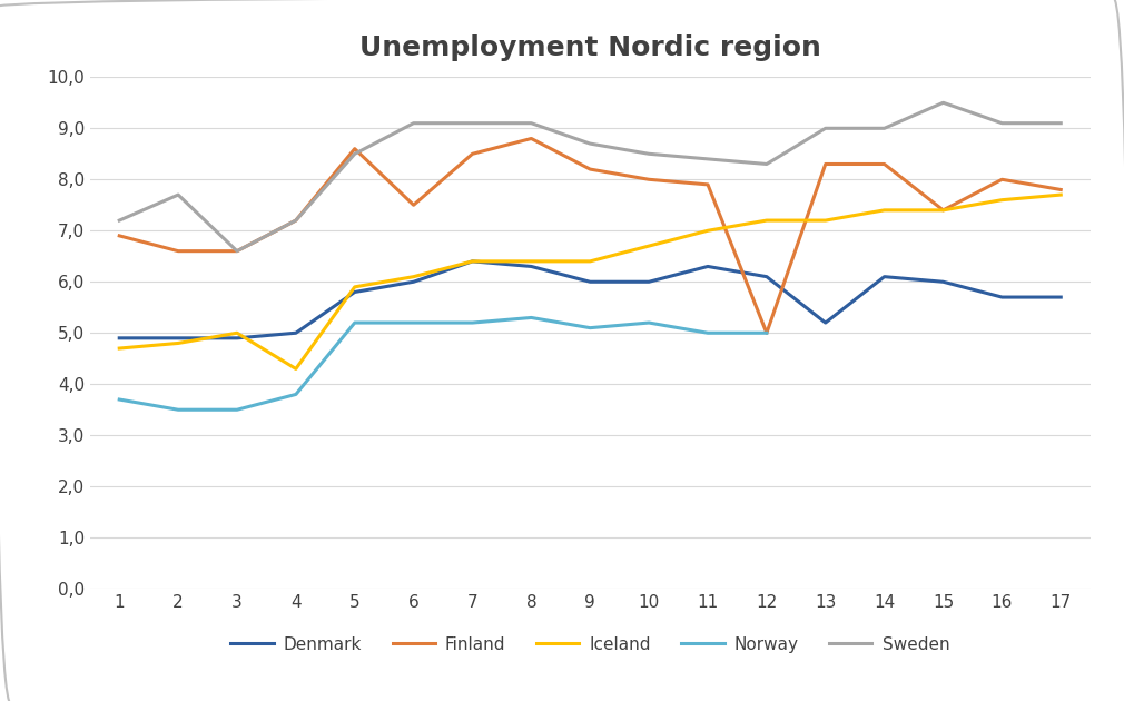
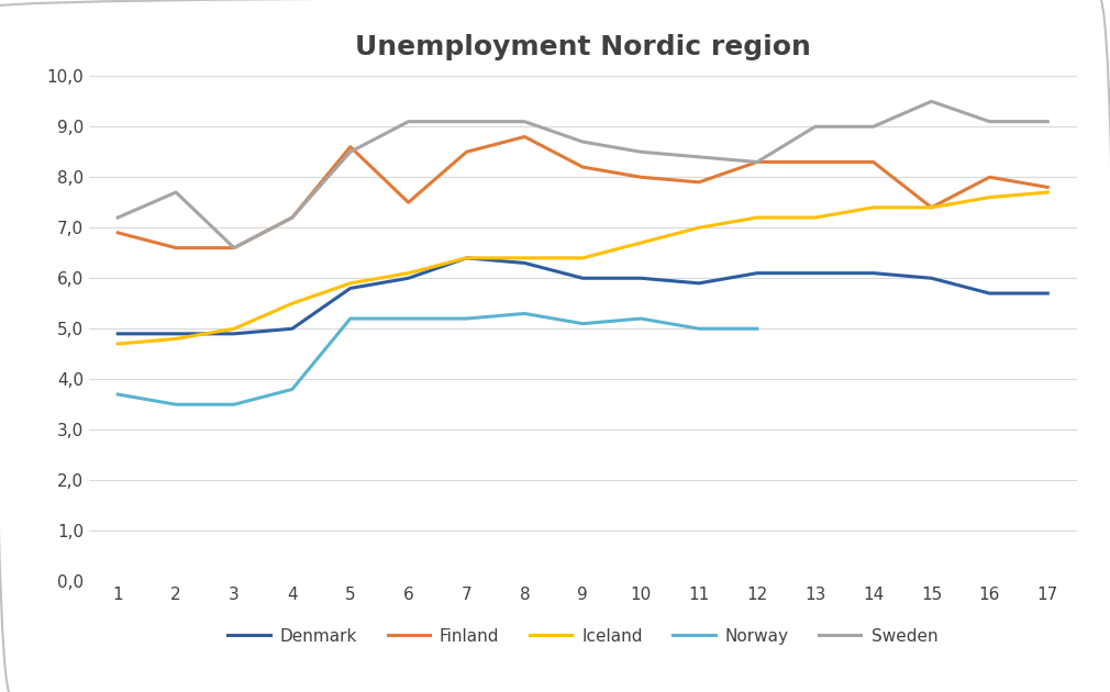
Iceland/4: 4,3 -> 5,5
Denmark/11: 6,3 -> 5,9
Finland/12: 5,0 -> 8,3
Denmark/13: 5,2 -> 6,1
